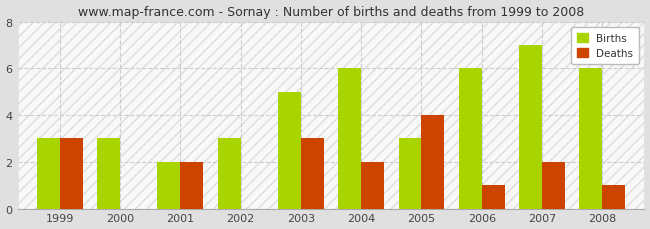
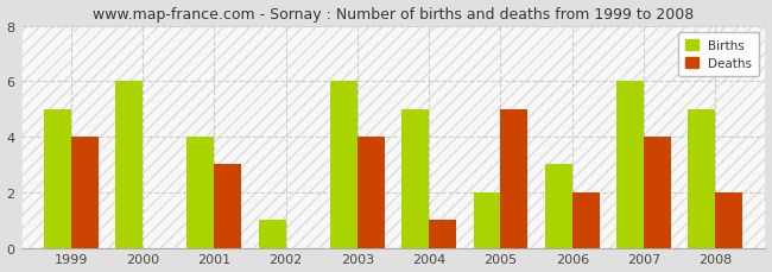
Births/1999: 3 -> 5
Deaths/1999: 3 -> 4
Births/2000: 3 -> 6
Births/2001: 2 -> 4
Deaths/2001: 2 -> 3
Births/2002: 3 -> 1
Births/2003: 5 -> 6
Deaths/2003: 3 -> 4
Births/2004: 6 -> 5
Deaths/2004: 2 -> 1
Births/2005: 3 -> 2
Deaths/2005: 4 -> 5
Births/2006: 6 -> 3
Deaths/2006: 1 -> 2
Births/2007: 7 -> 6
Deaths/2007: 2 -> 4
Births/2008: 6 -> 5
Deaths/2008: 1 -> 2
